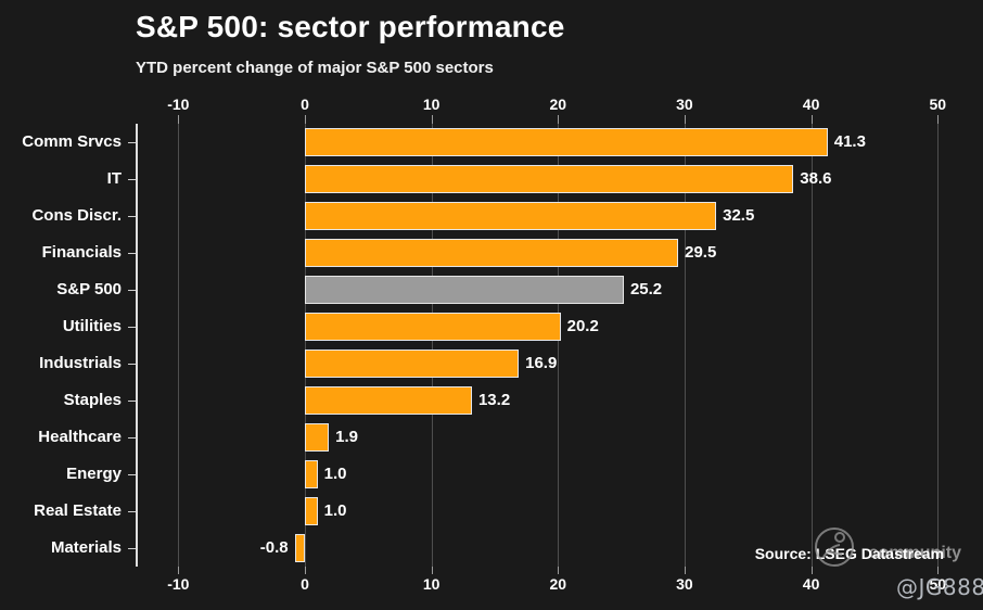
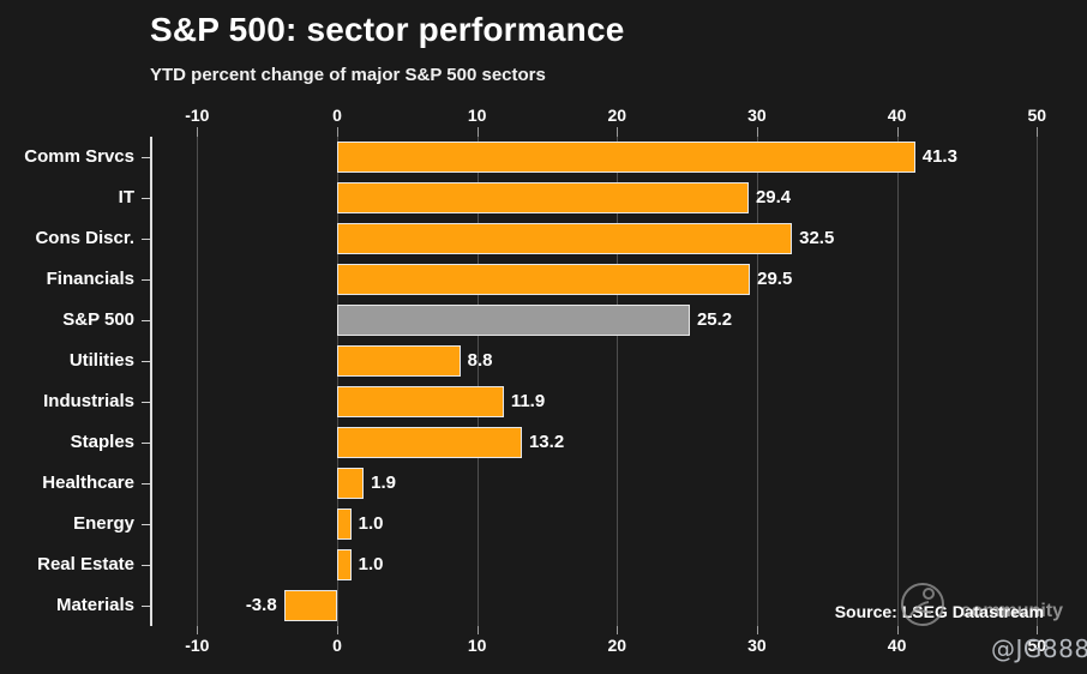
IT: 38.6 -> 29.4
Utilities: 20.2 -> 8.8
Industrials: 16.9 -> 11.9
Materials: -0.8 -> -3.8
